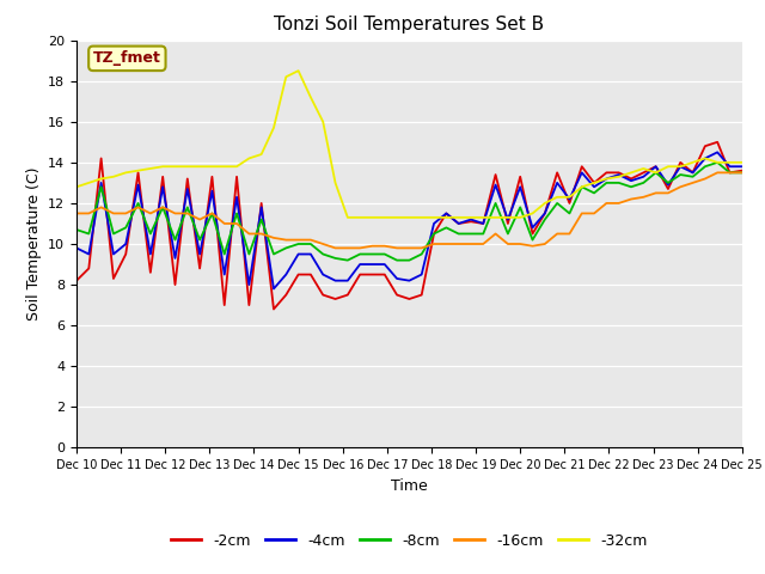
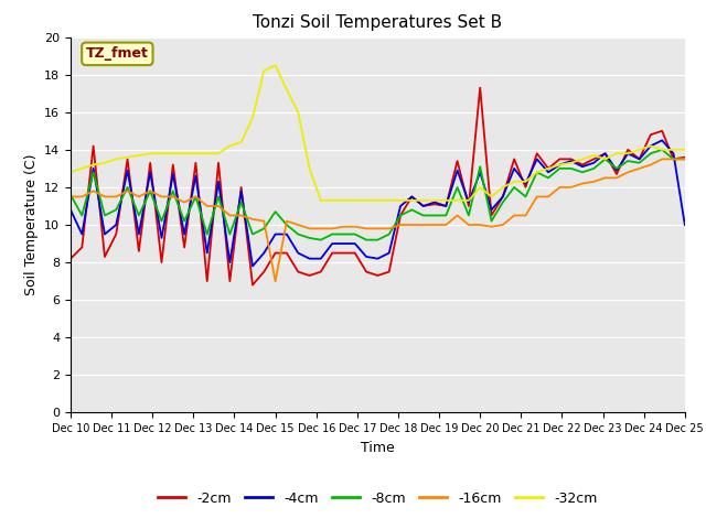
-4cm/Dec 10: 9.8 -> 10.8
-8cm/Dec 10: 10.7 -> 11.6
-8cm/Dec 15: 10.0 -> 10.7
-16cm/Dec 15: 10.2 -> 7.0
-2cm/Dec 20: 13.3 -> 17.3
-8cm/Dec 20: 11.8 -> 13.1
-32cm/Dec 20: 11.3 -> 12.0
-4cm/Dec 25: 13.8 -> 10.0
